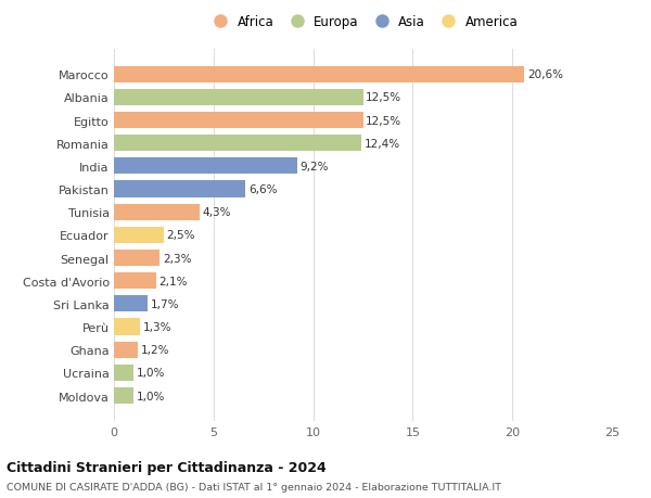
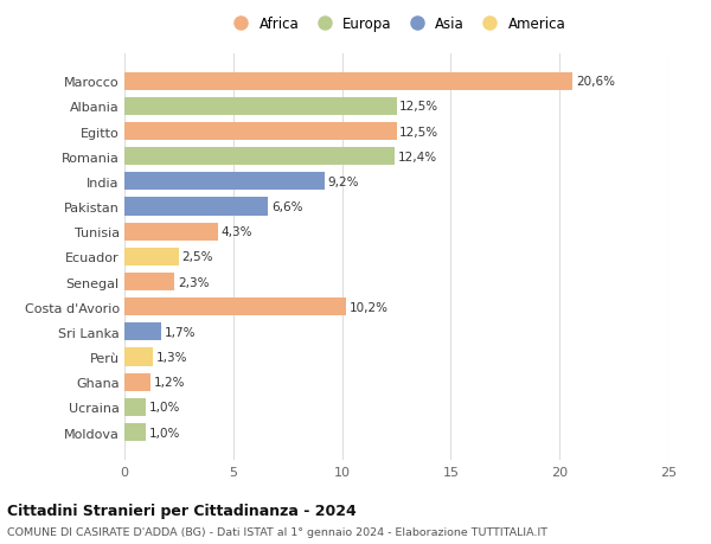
Costa d'Avorio: 2,1% -> 10,2%
